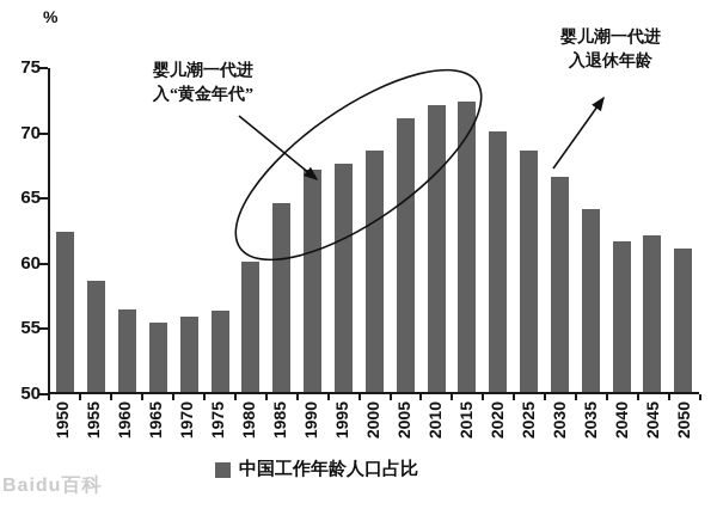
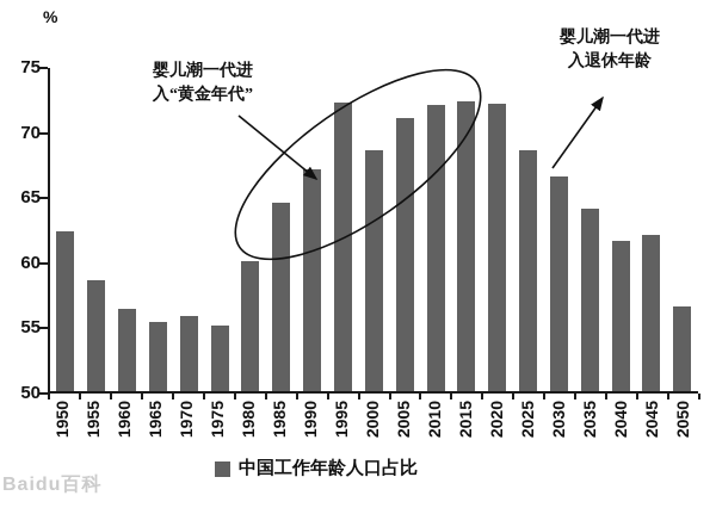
1975: 56.2 -> 55.0
1995: 67.5 -> 72.2
2020: 70.0 -> 72.1
2050: 61.0 -> 56.5
